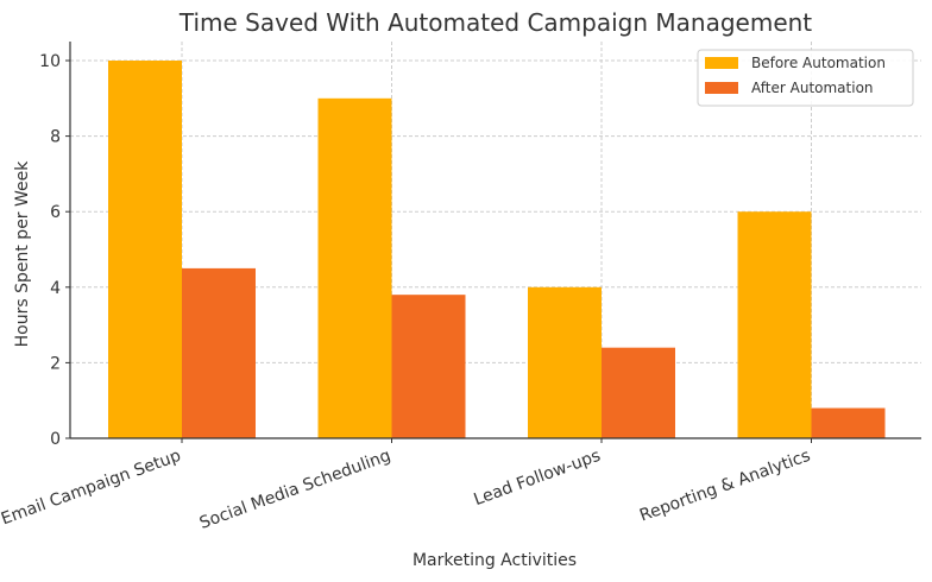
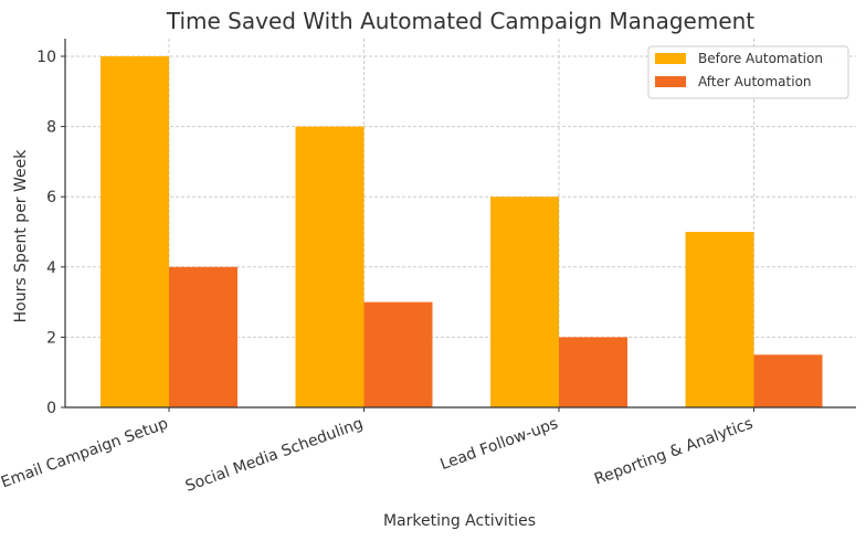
After Automation/Email Campaign Setup: 4.5 -> 4.0
Before Automation/Social Media Scheduling: 9 -> 8
After Automation/Social Media Scheduling: 3.8 -> 3.0
Before Automation/Lead Follow-ups: 4 -> 6
After Automation/Lead Follow-ups: 2.4 -> 2.0
Before Automation/Reporting & Analytics: 6 -> 5
After Automation/Reporting & Analytics: 0.8 -> 1.5
